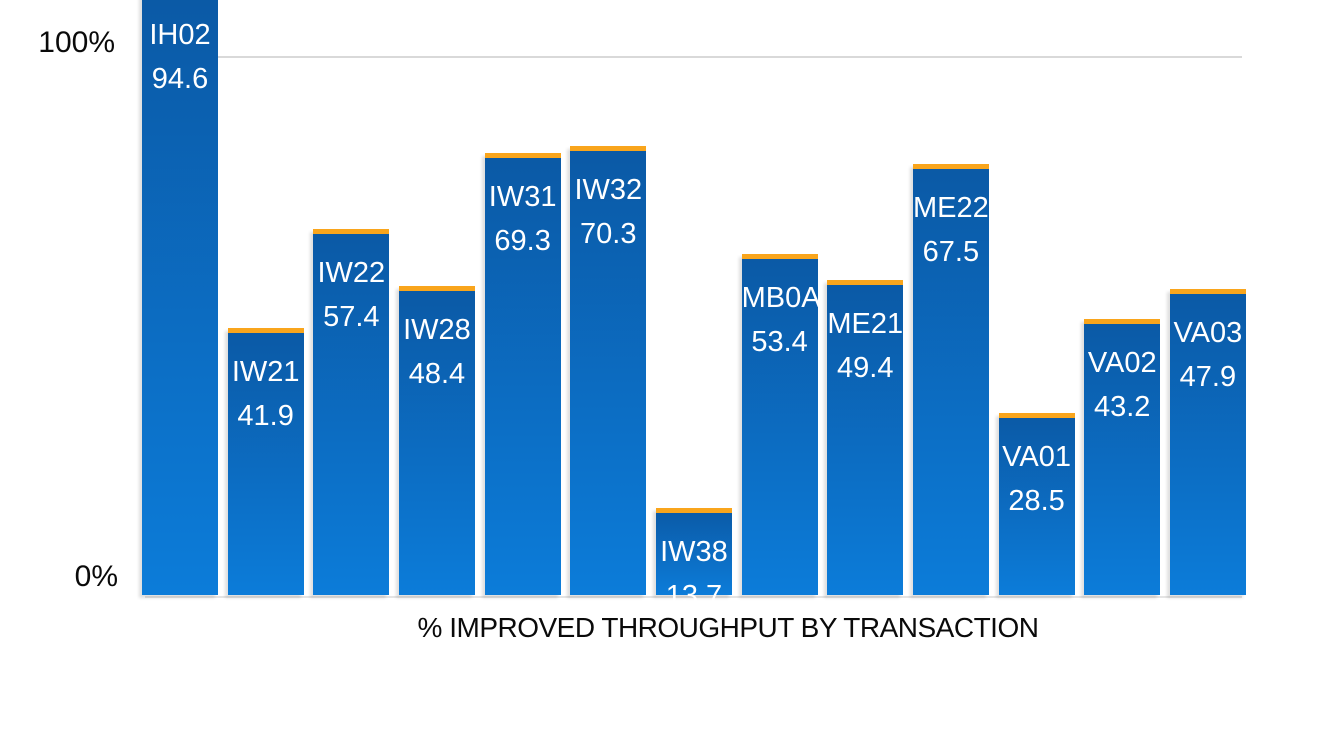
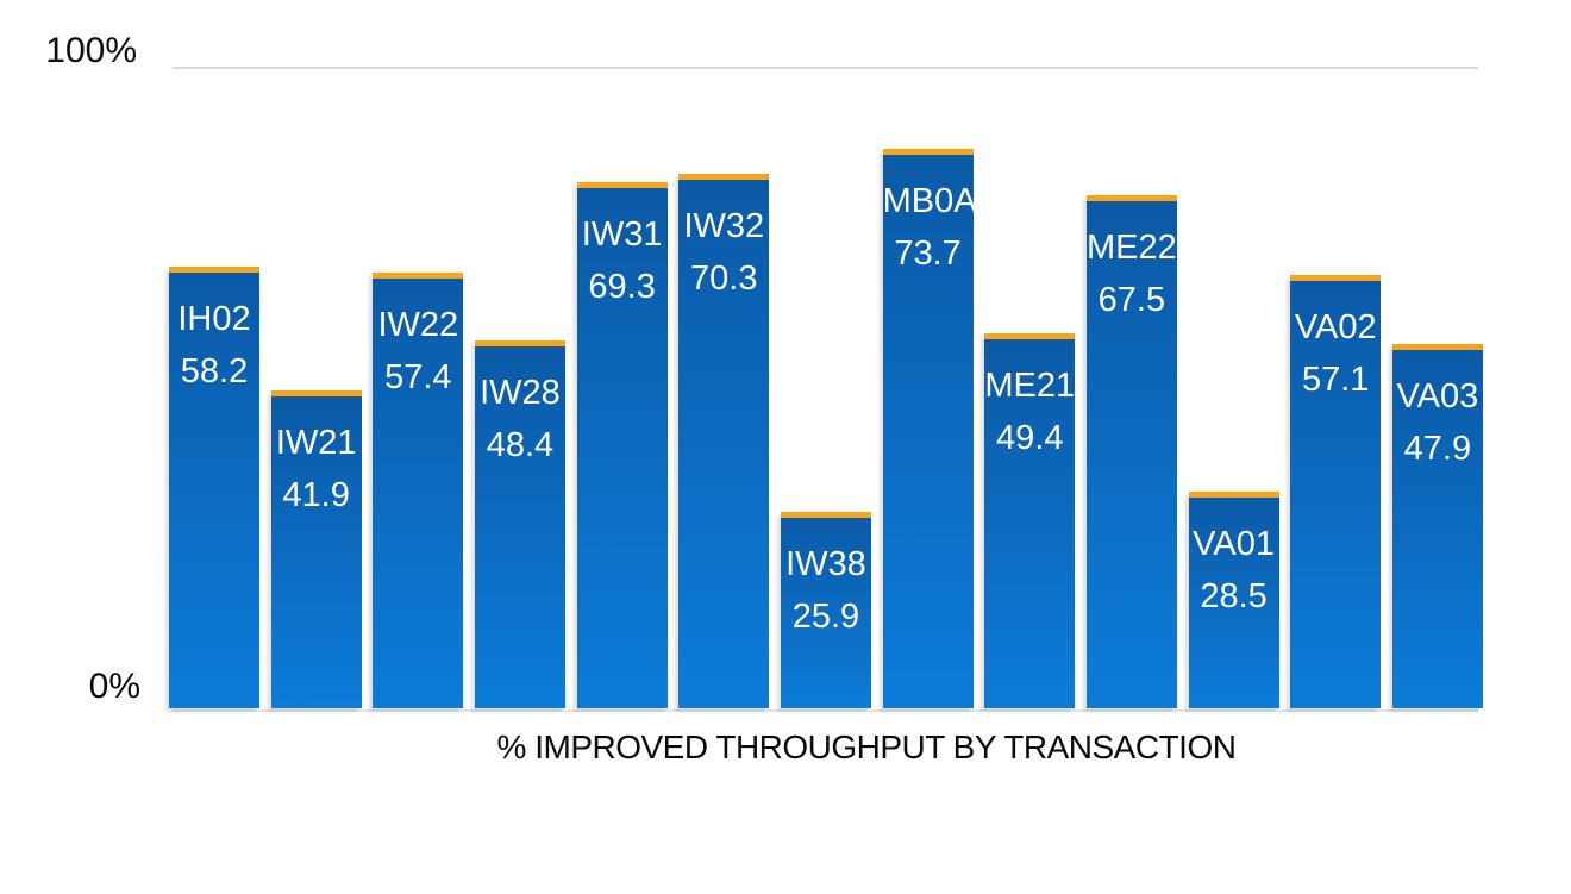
IH02: 94.6 -> 58.2
IW38: 13.7 -> 25.9
MB0A: 53.4 -> 73.7
VA02: 43.2 -> 57.1
